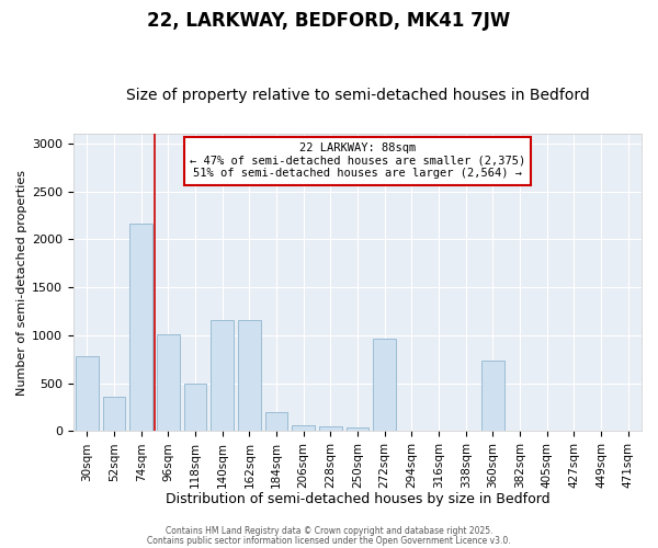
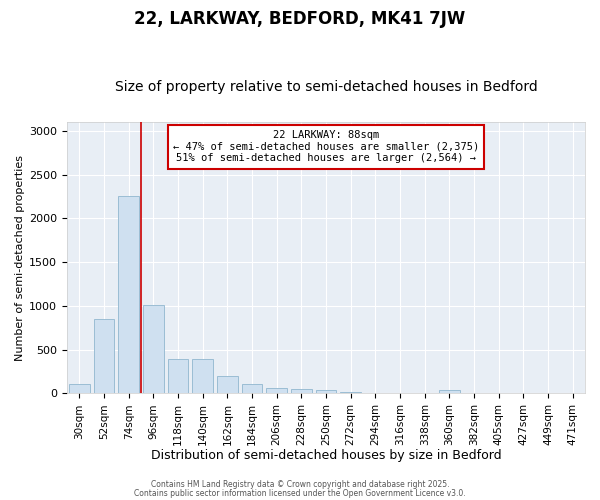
30sqm: 780 -> 110
52sqm: 360 -> 850
74sqm: 2160 -> 2260
118sqm: 500 -> 390
140sqm: 1160 -> 390
162sqm: 1160 -> 200
184sqm: 200 -> 100
272sqm: 960 -> 20
360sqm: 740 -> 40
